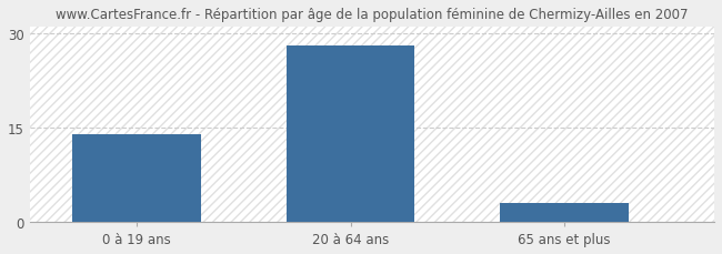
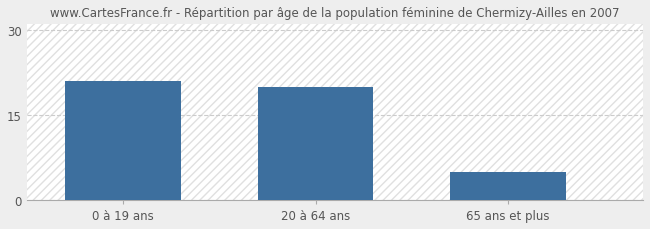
0 à 19 ans: 14 -> 21
20 à 64 ans: 28 -> 20
65 ans et plus: 3 -> 5
